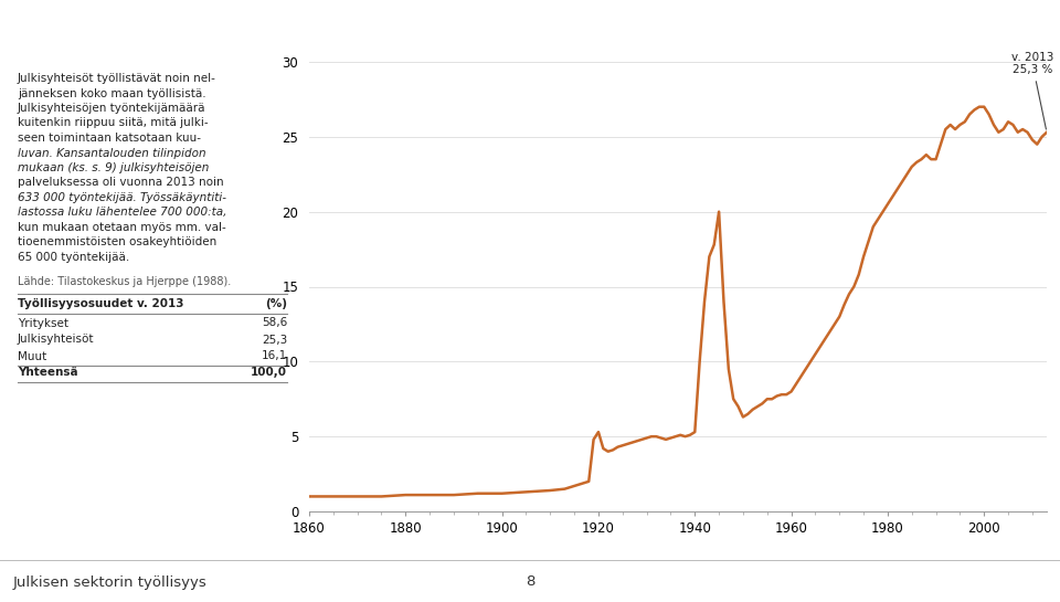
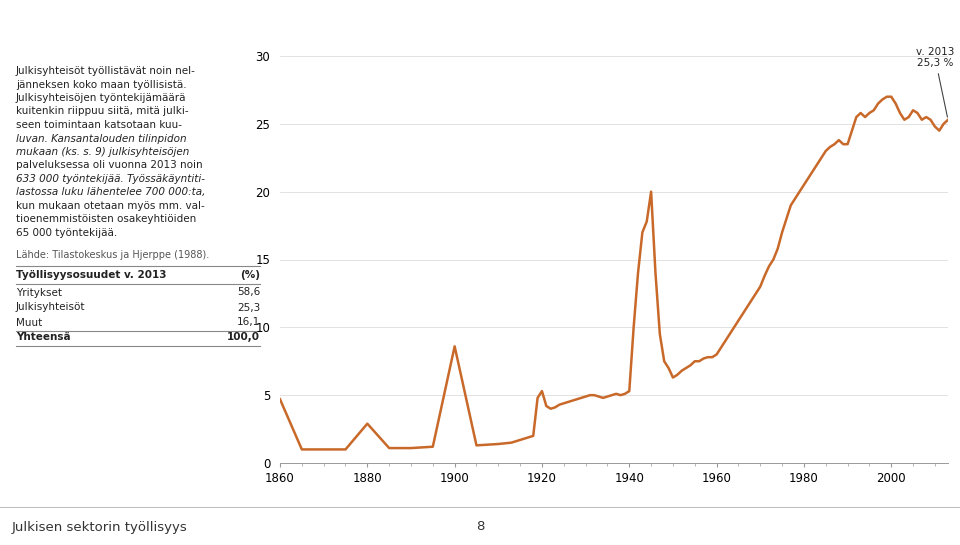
1860: 1.0 -> 4.7
1880: 1.1 -> 2.9
1900: 1.2 -> 8.6
